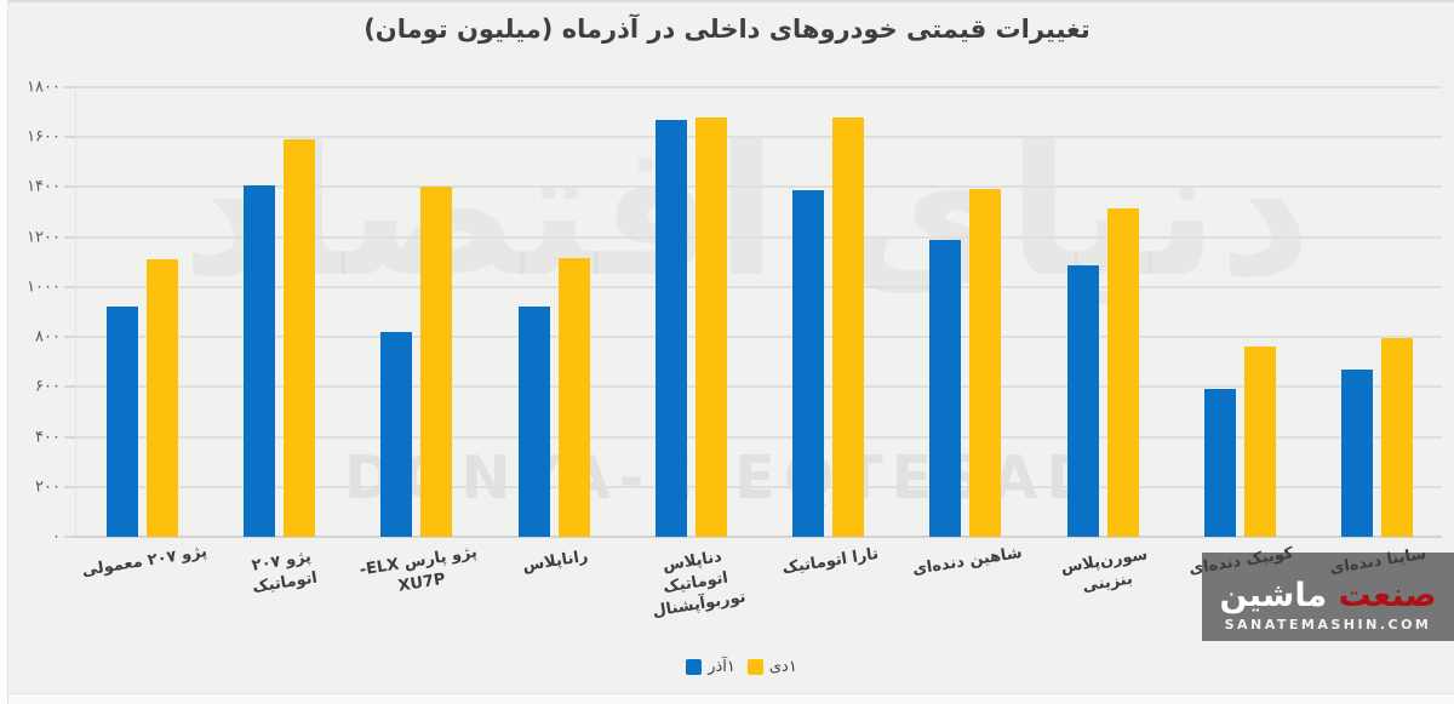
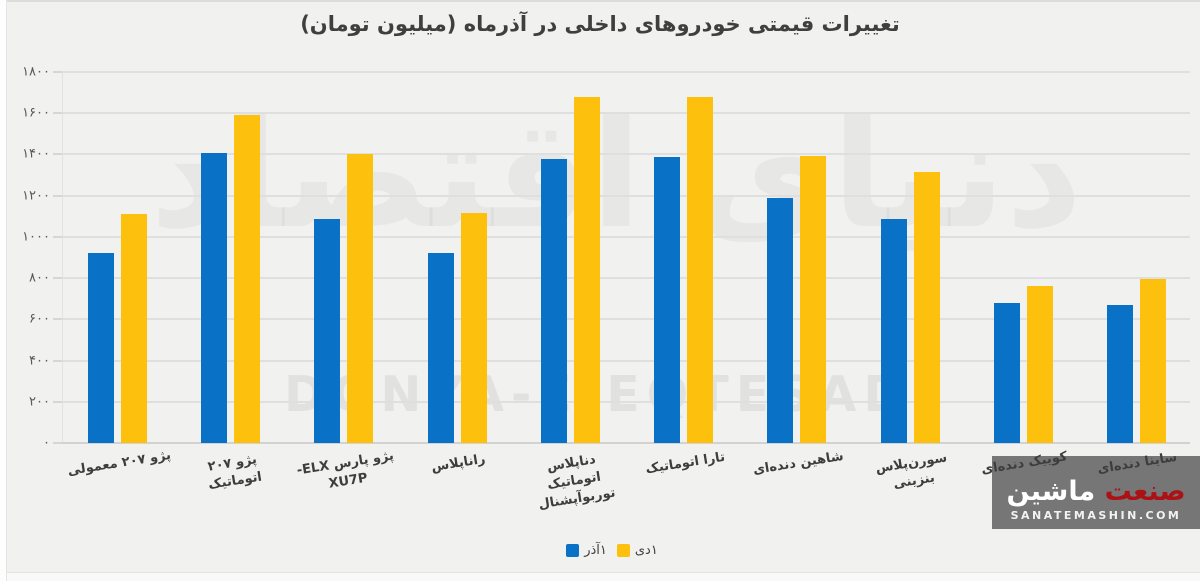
۱آذر/پژو پارس ELX-XU7P: 820 -> 1080
۱آذر/دناپلاس اتوماتیک توربوآپشنال: 1670 -> 1380
۱آذر/کوییک دنده‌ای: 590 -> 680
